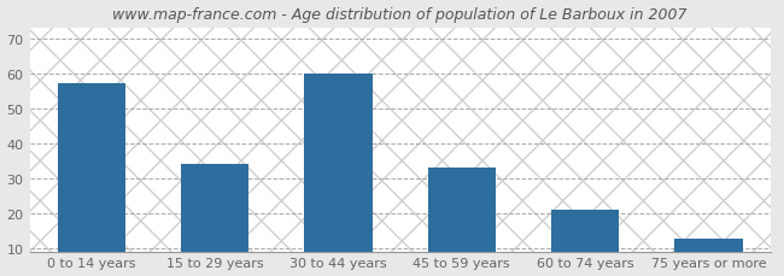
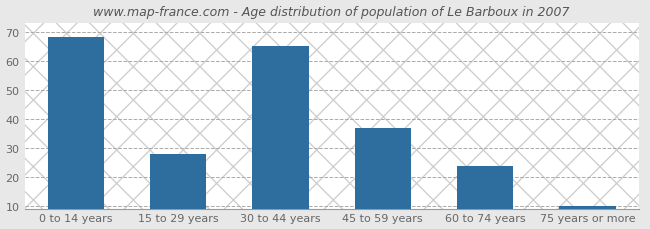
0 to 14 years: 57 -> 68
15 to 29 years: 34 -> 28
30 to 44 years: 60 -> 65
45 to 59 years: 33 -> 37
60 to 74 years: 21 -> 24
75 years or more: 13 -> 10
